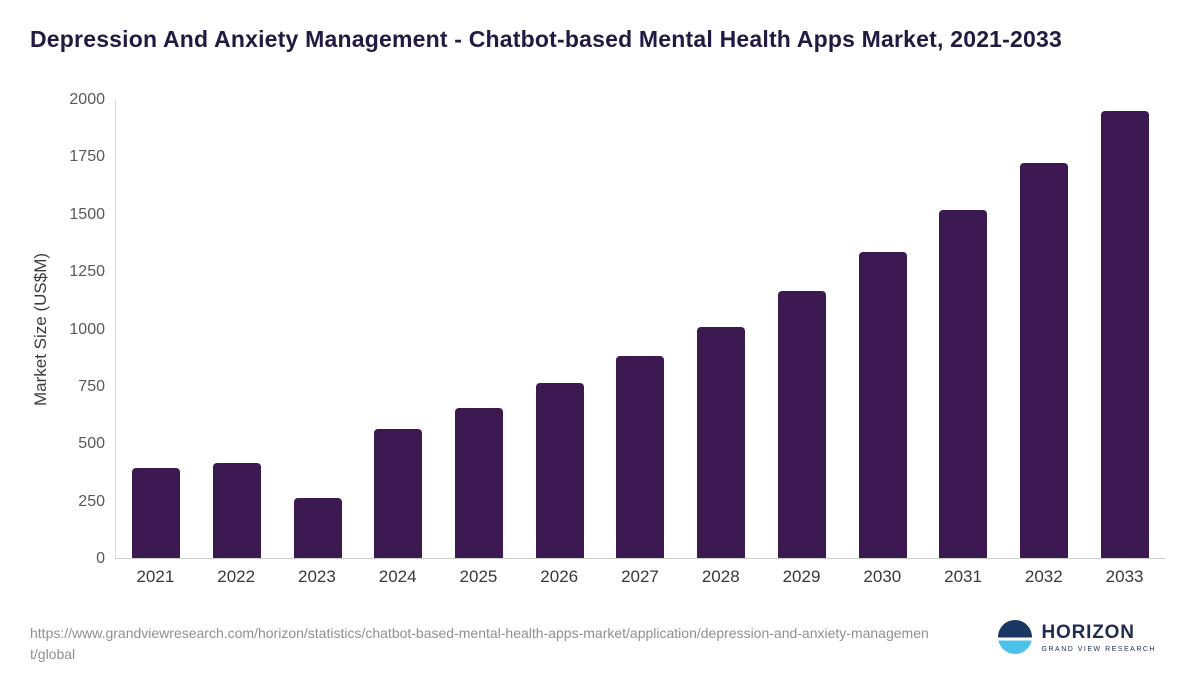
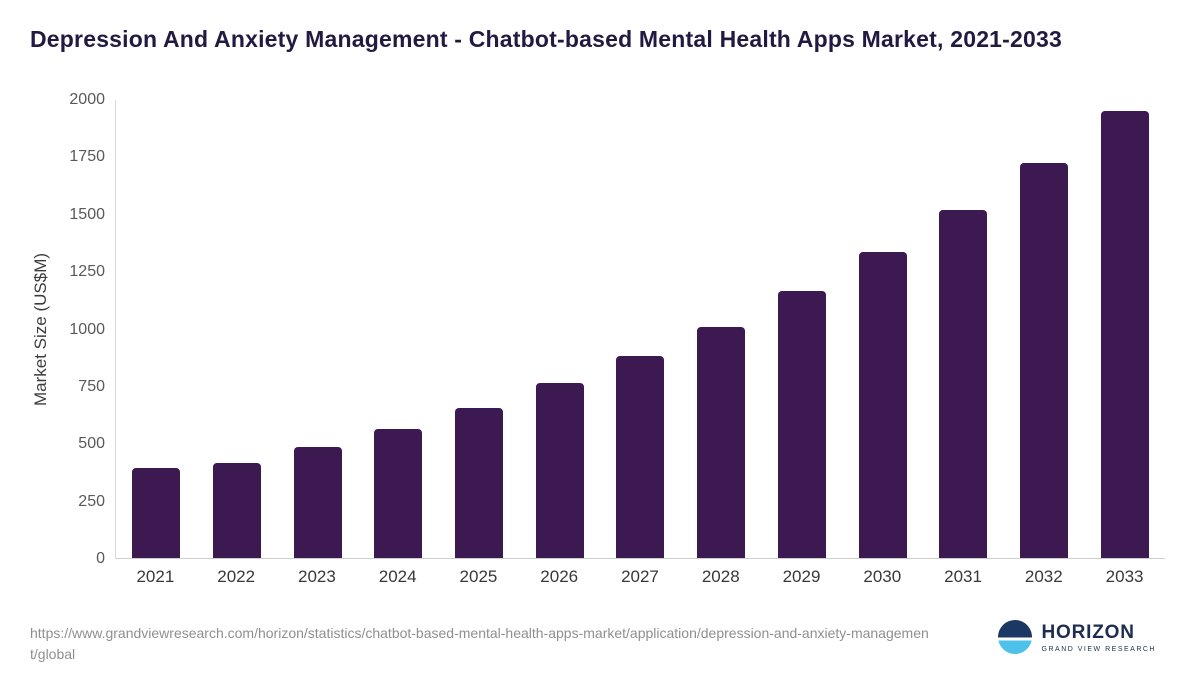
2023: 260 -> 480
